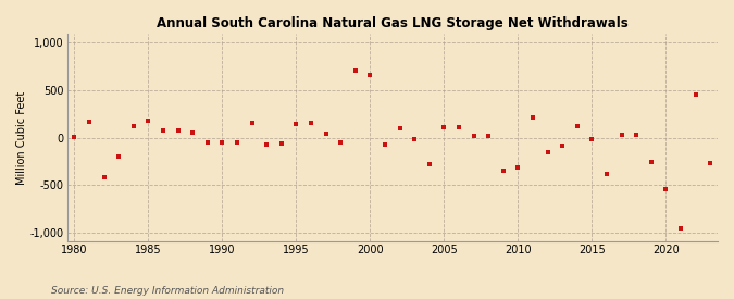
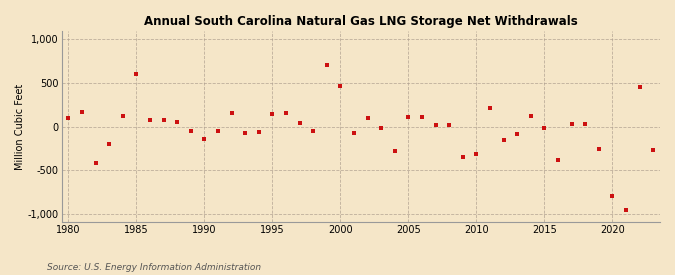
1980: 0 -> 100
1985: 180 -> 600
1990: -60 -> -140
2000: 660 -> 460
2020: -540 -> -800
